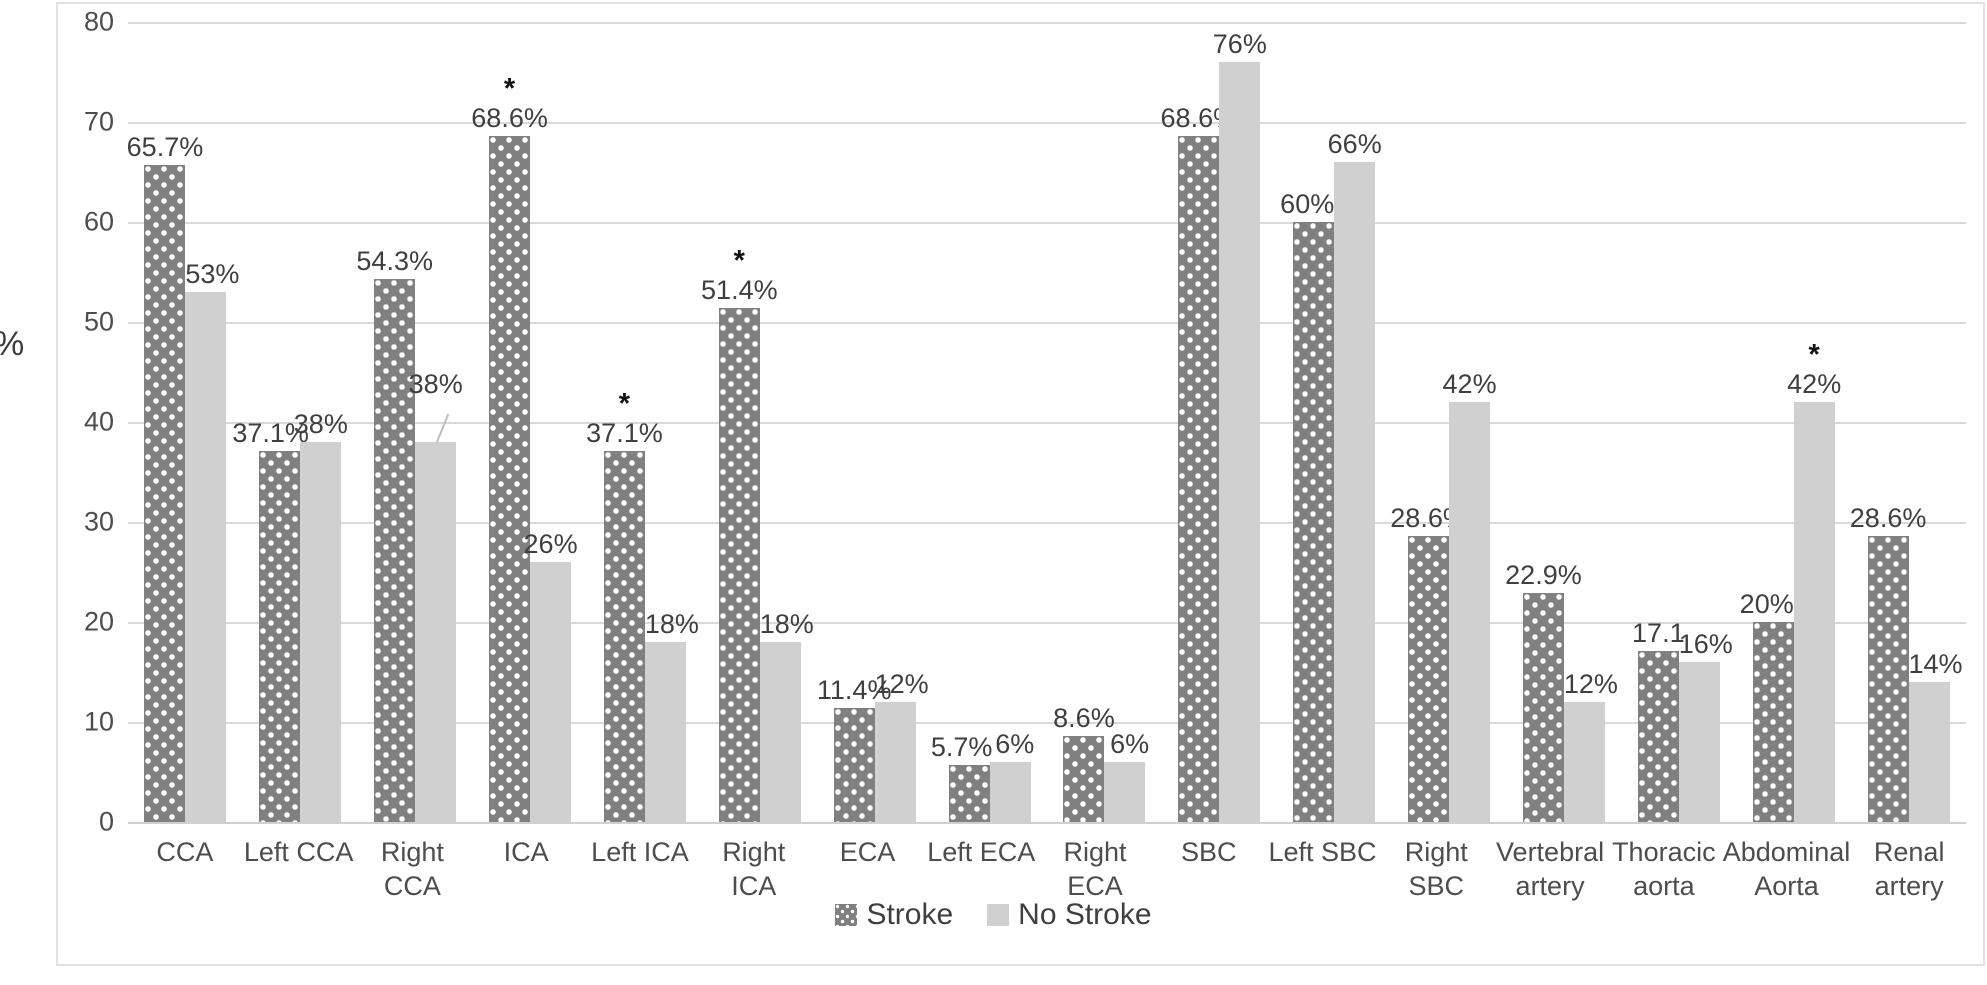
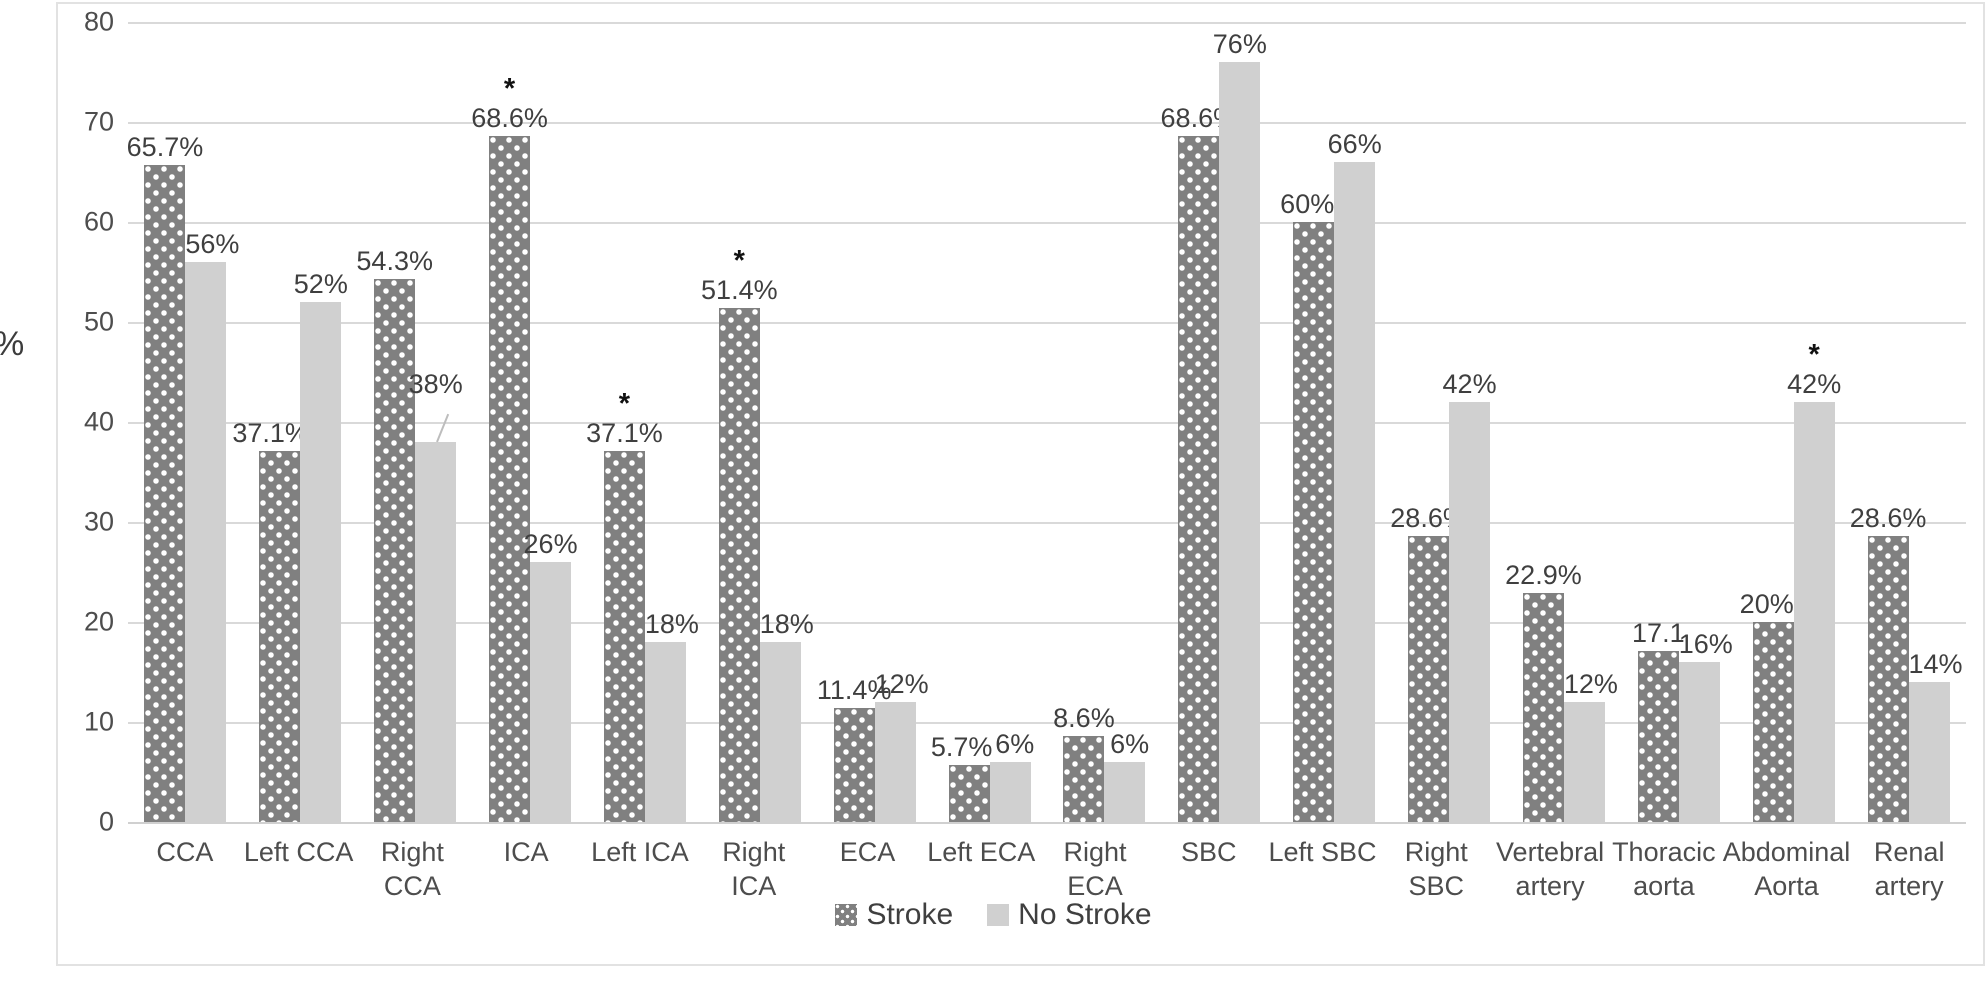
No Stroke/CCA: 53% -> 56%
No Stroke/Left CCA: 38% -> 52%
